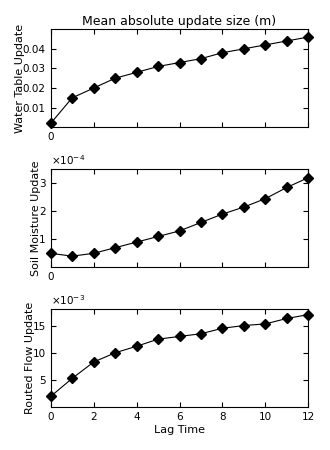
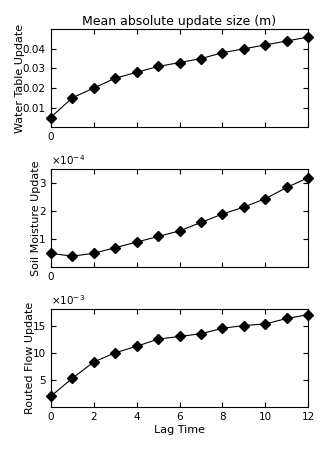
Mean absolute update size (m)/0: 0.002 -> 0.005
